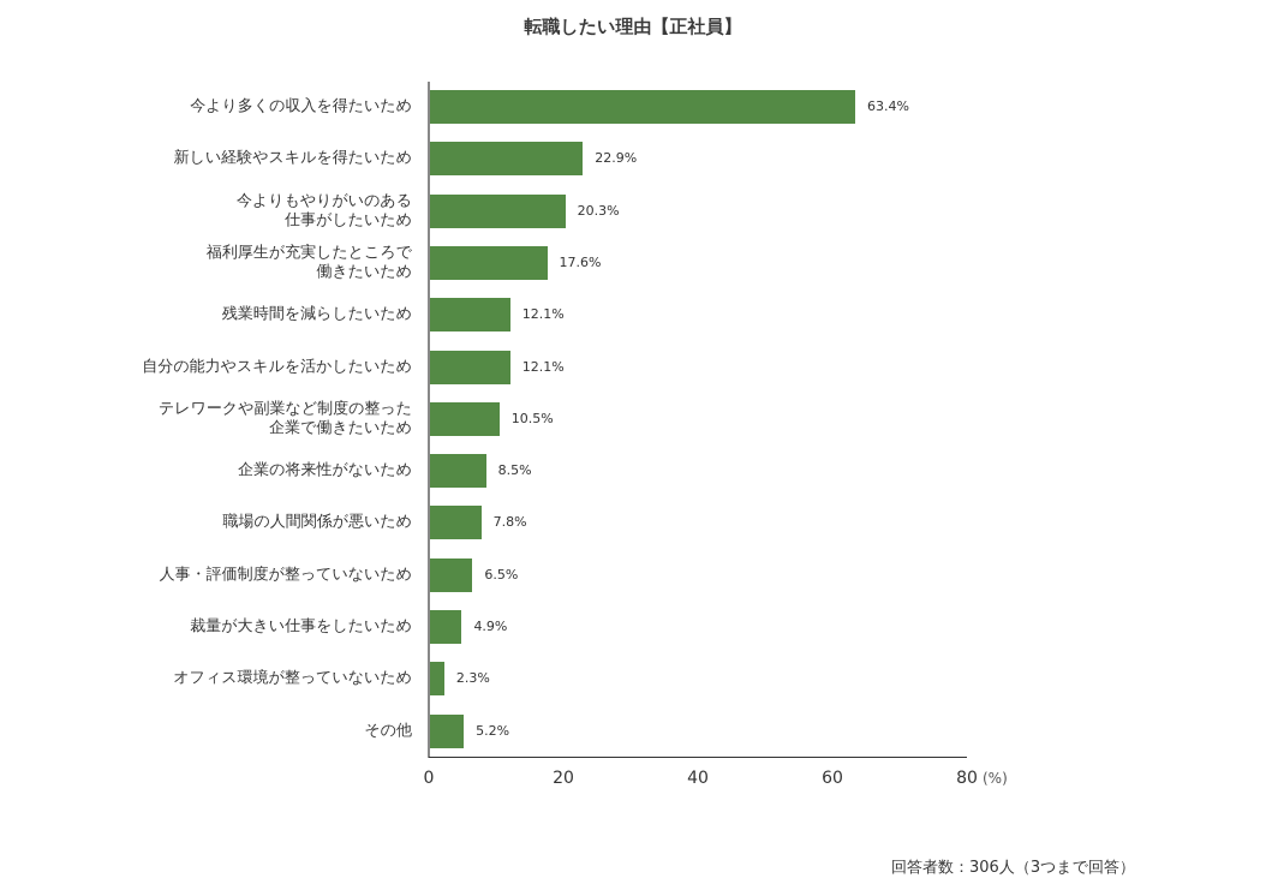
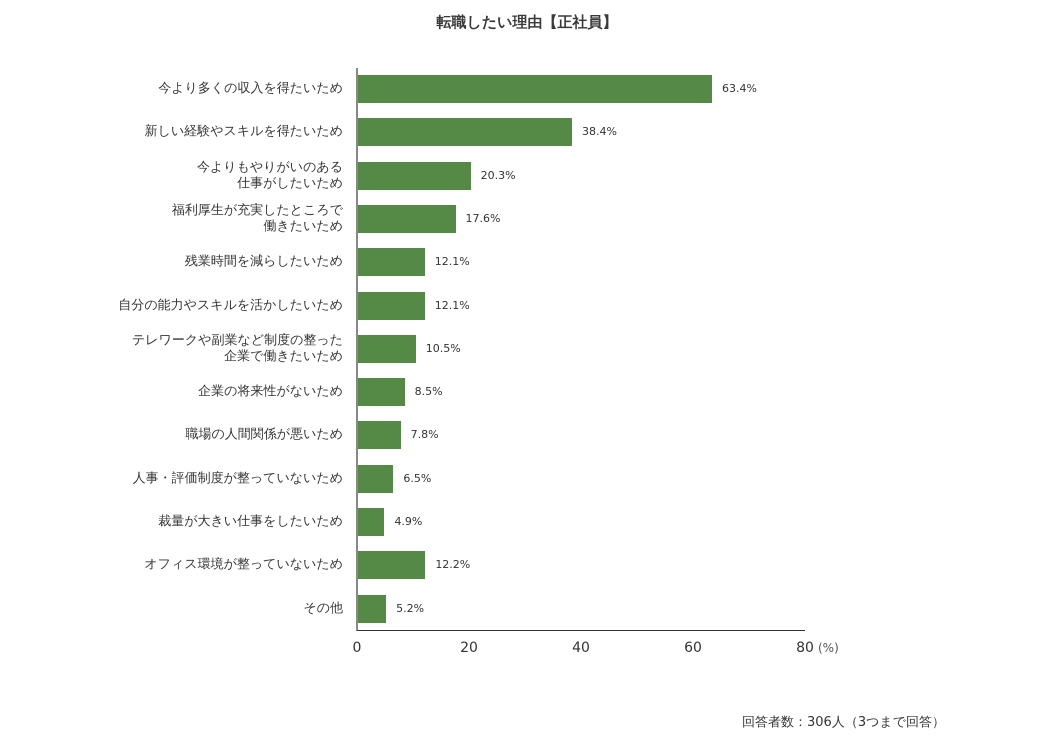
新しい経験やスキルを得たいため: 22.9% -> 38.4%
オフィス環境が整っていないため: 2.3% -> 12.2%
